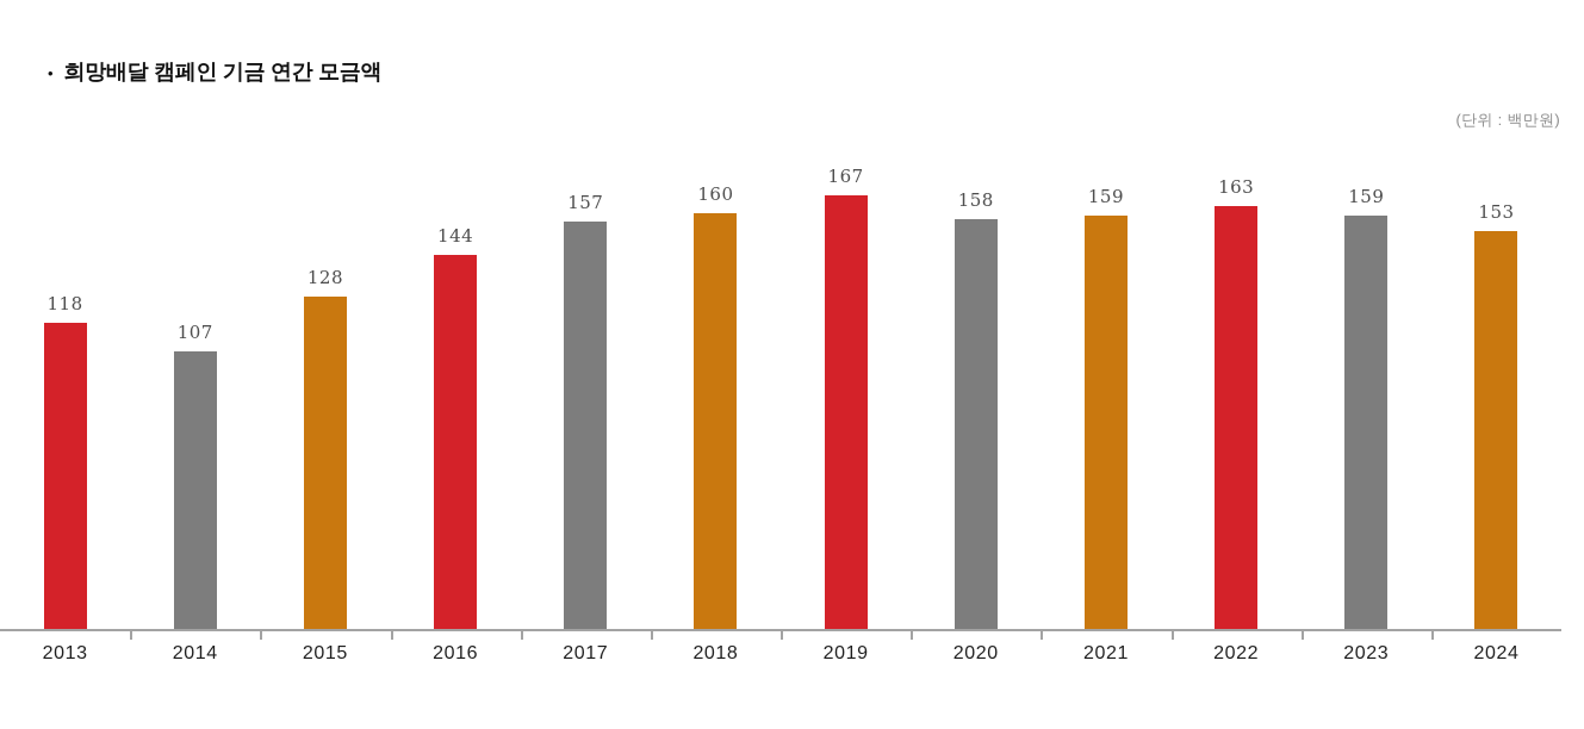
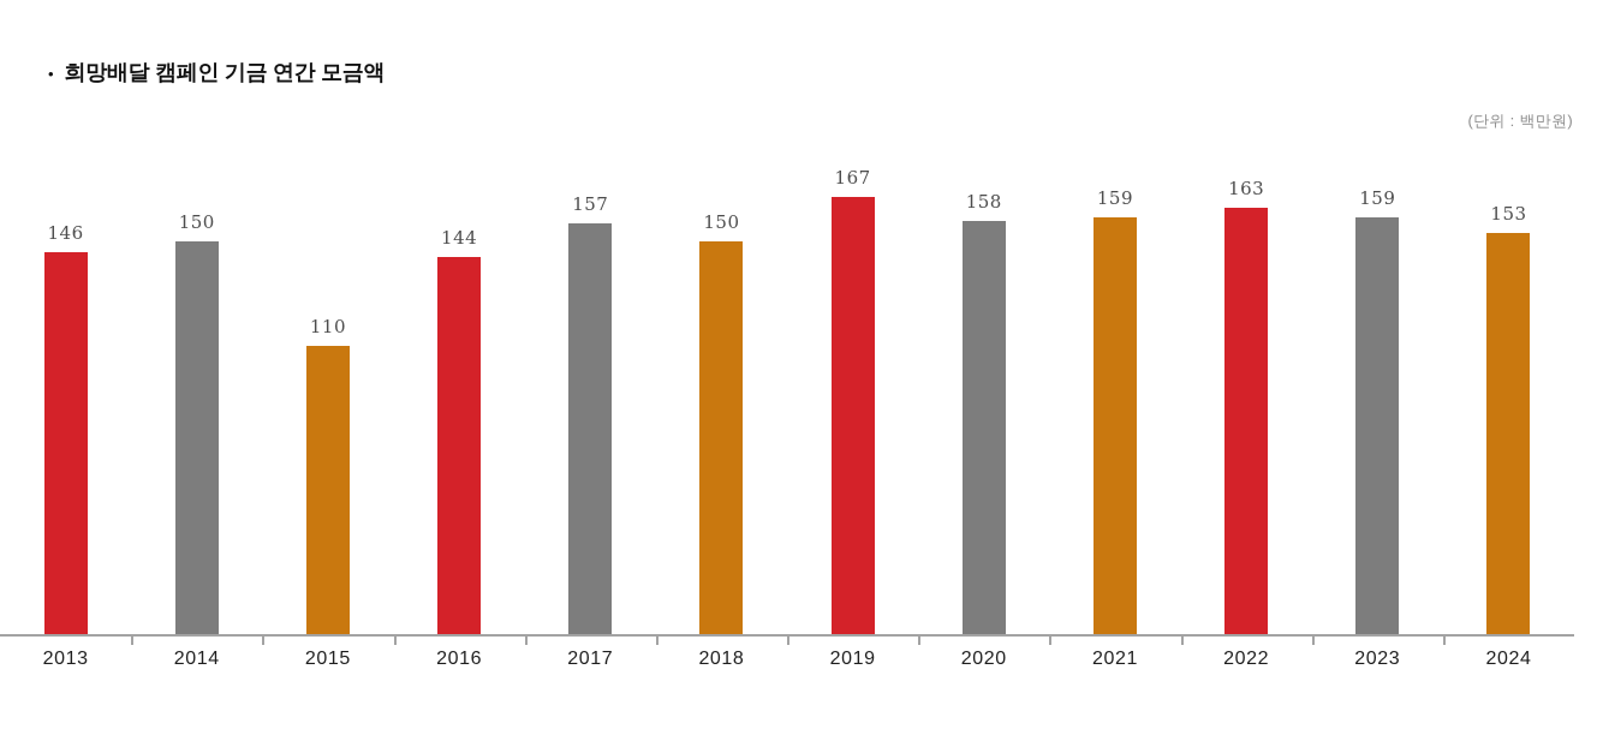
2013: 118 -> 146
2014: 107 -> 150
2015: 128 -> 110
2018: 160 -> 150
